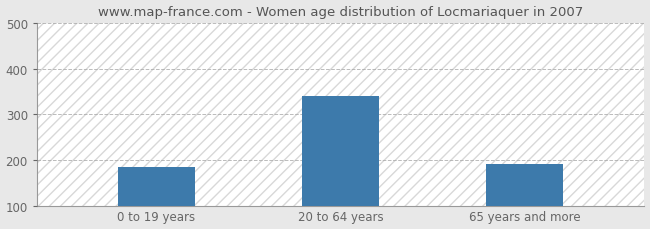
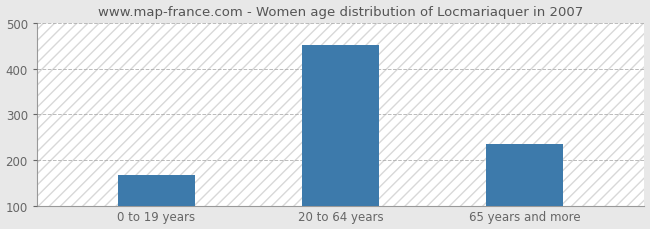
0 to 19 years: 185 -> 168
20 to 64 years: 340 -> 452
65 years and more: 190 -> 235
